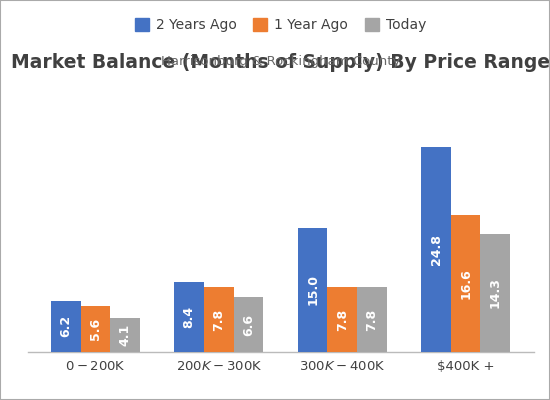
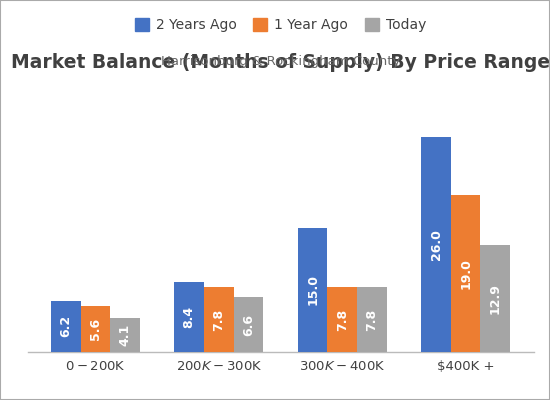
2 Years Ago/$400K +: 24.8 -> 26.0
1 Year Ago/$400K +: 16.6 -> 19.0
Today/$400K +: 14.3 -> 12.9
